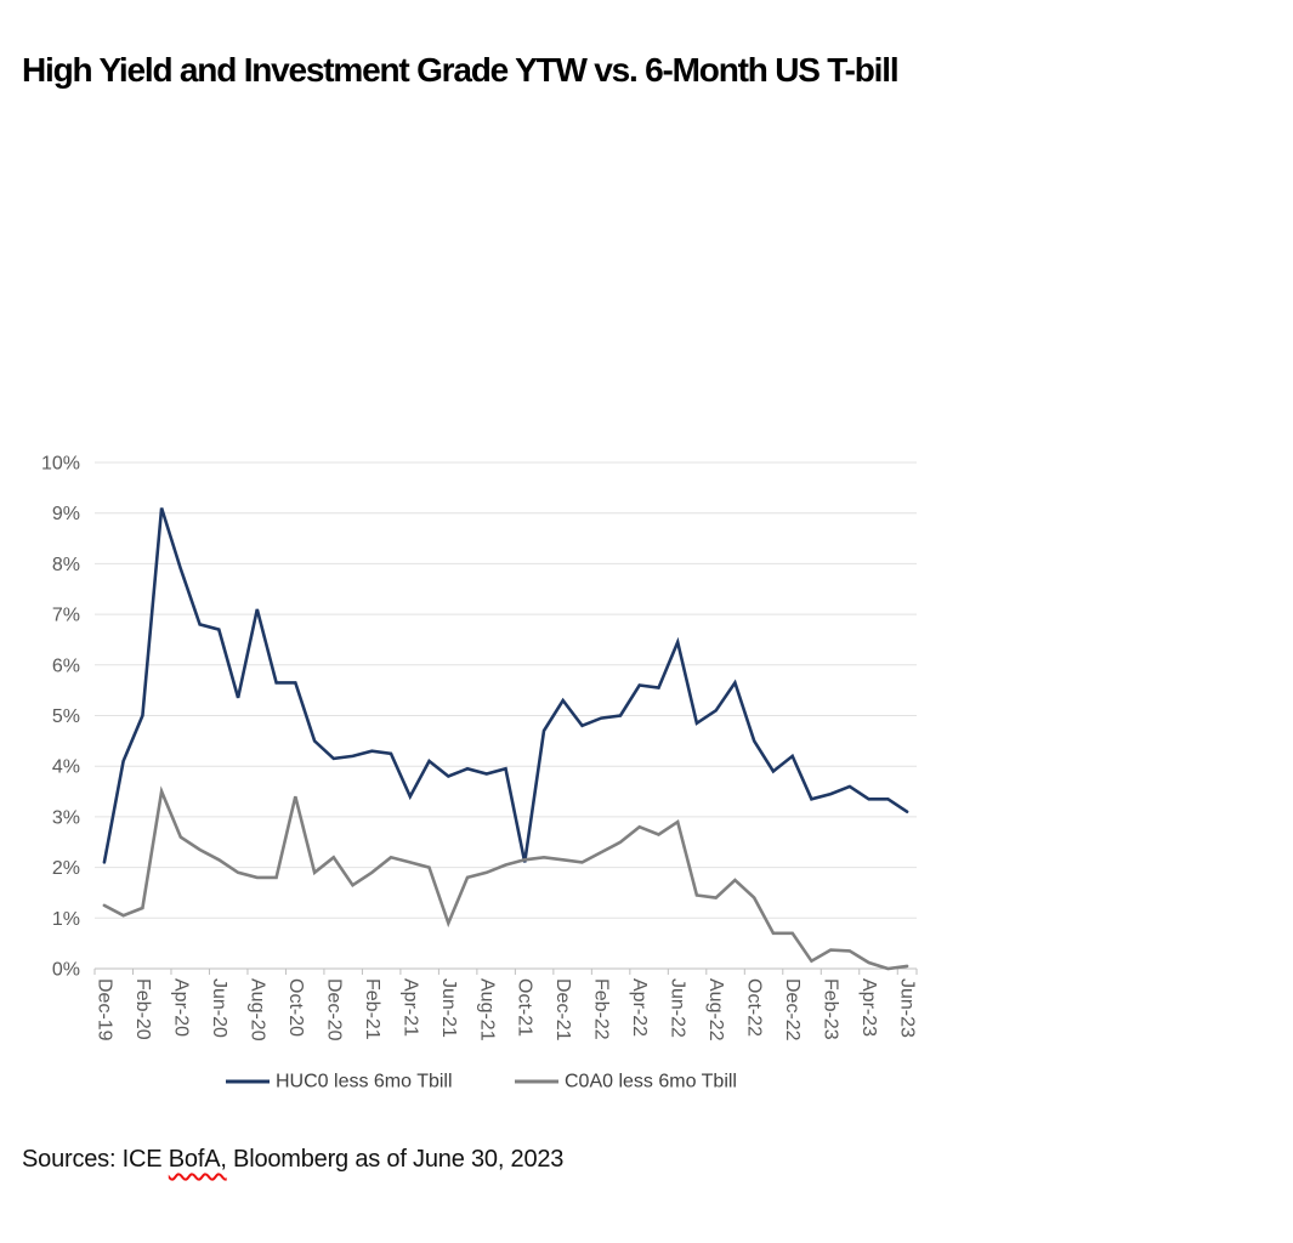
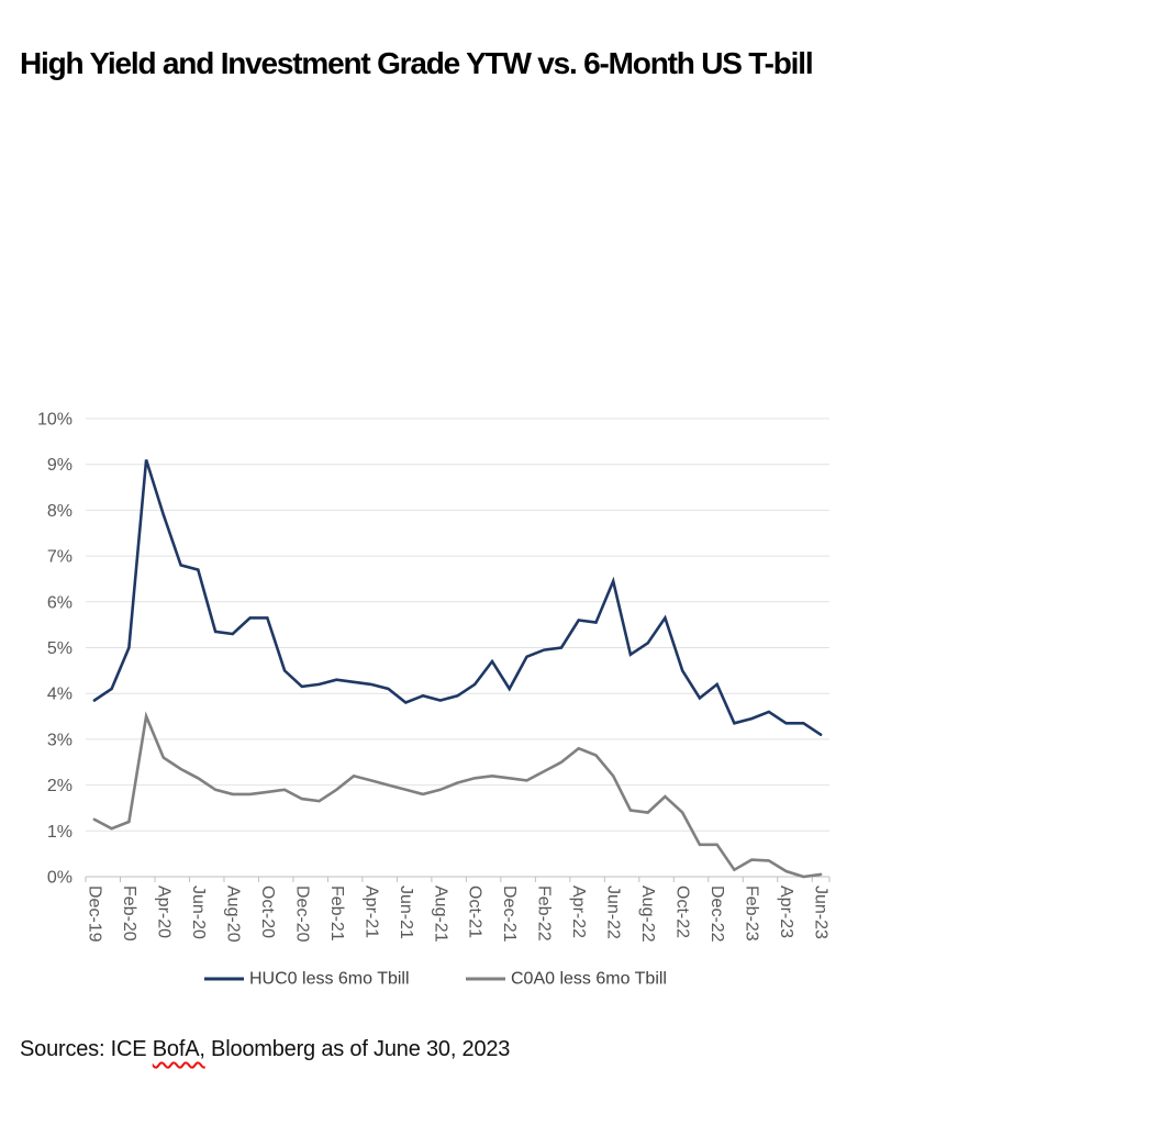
HUC0 less 6mo Tbill/Dec-19: 2.1% -> 3.9%
HUC0 less 6mo Tbill/Aug-20: 7.1% -> 5.3%
C0A0 less 6mo Tbill/Oct-20: 3.4% -> 1.9%
C0A0 less 6mo Tbill/Dec-20: 2.2% -> 1.7%
HUC0 less 6mo Tbill/Apr-21: 3.4% -> 4.2%
C0A0 less 6mo Tbill/Jun-21: 0.9% -> 1.9%
HUC0 less 6mo Tbill/Oct-21: 2.1% -> 4.2%
HUC0 less 6mo Tbill/Dec-21: 5.3% -> 4.1%
C0A0 less 6mo Tbill/Jun-22: 2.9% -> 2.2%
